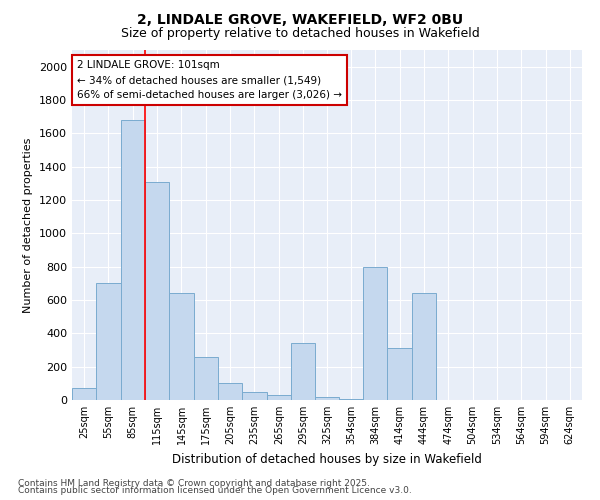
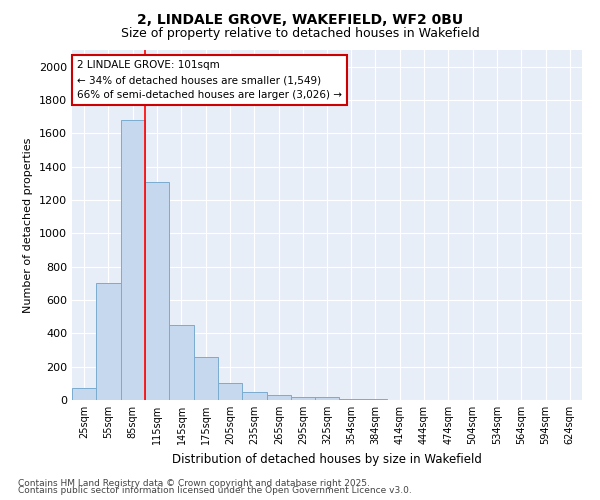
145sqm: 640 -> 450
295sqm: 340 -> 20
384sqm: 800 -> 0
414sqm: 310 -> 0
444sqm: 640 -> 0
